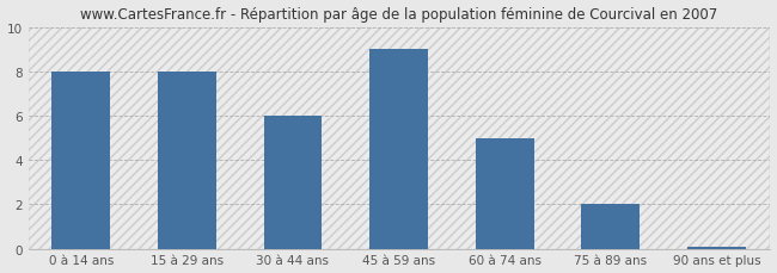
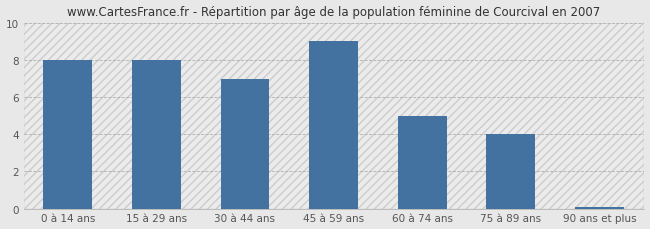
30 à 44 ans: 6.0 -> 7.0
75 à 89 ans: 2.0 -> 4.0
